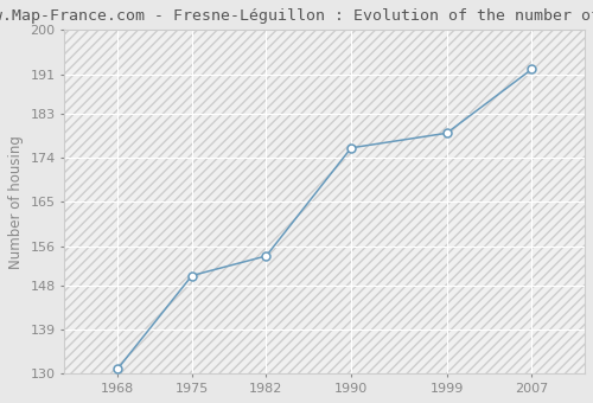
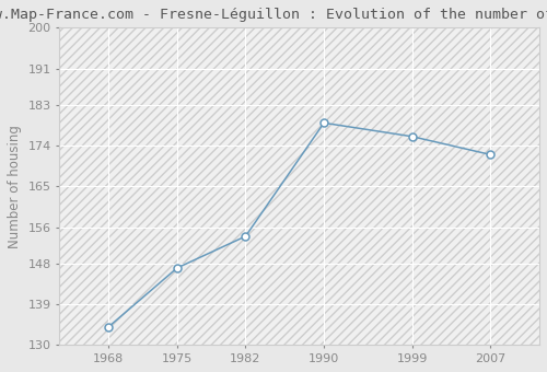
1968: 131 -> 134
1975: 150 -> 147
1990: 176 -> 179
1999: 179 -> 176
2007: 192 -> 172
